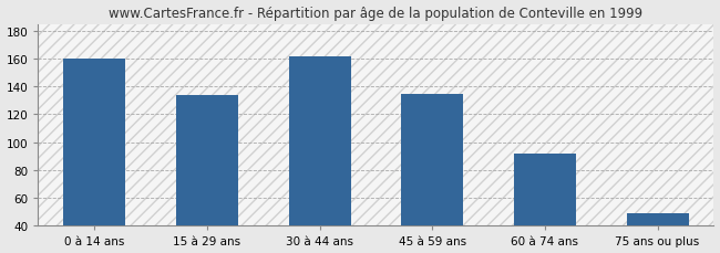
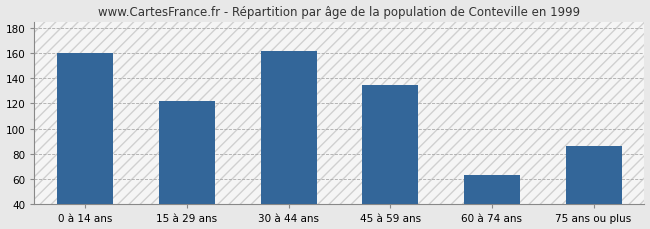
15 à 29 ans: 134 -> 122
60 à 74 ans: 92 -> 63
75 ans ou plus: 49 -> 86
